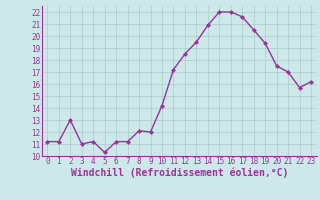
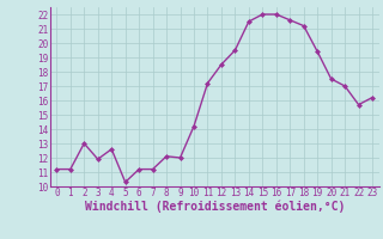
3: 11.0 -> 11.9
4: 11.2 -> 12.6
14: 20.9 -> 21.5
18: 20.5 -> 21.2
